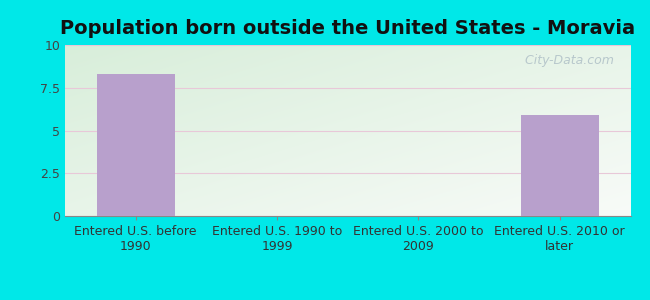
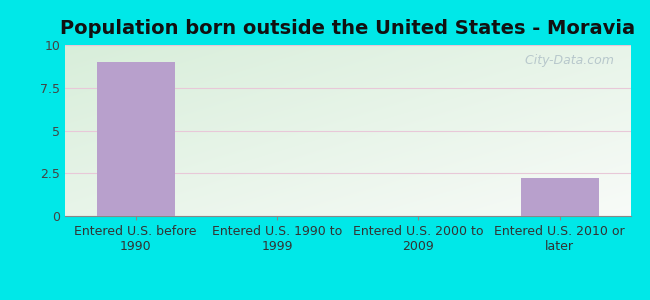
Entered U.S. before 1990: 8.3 -> 9.0
Entered U.S. 2010 or later: 5.9 -> 2.2
